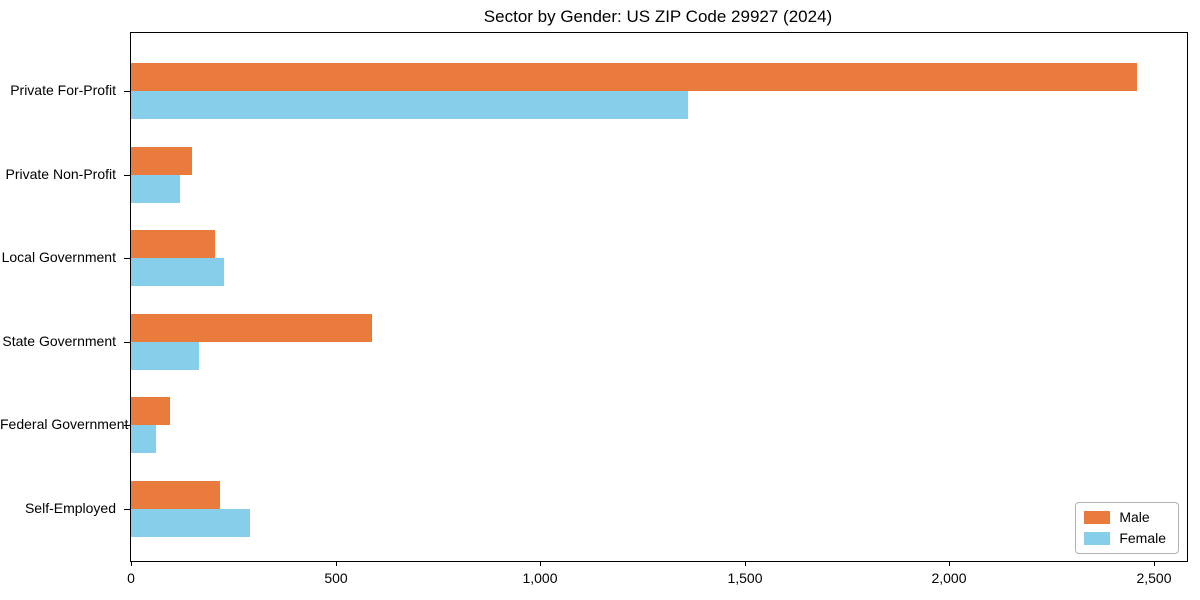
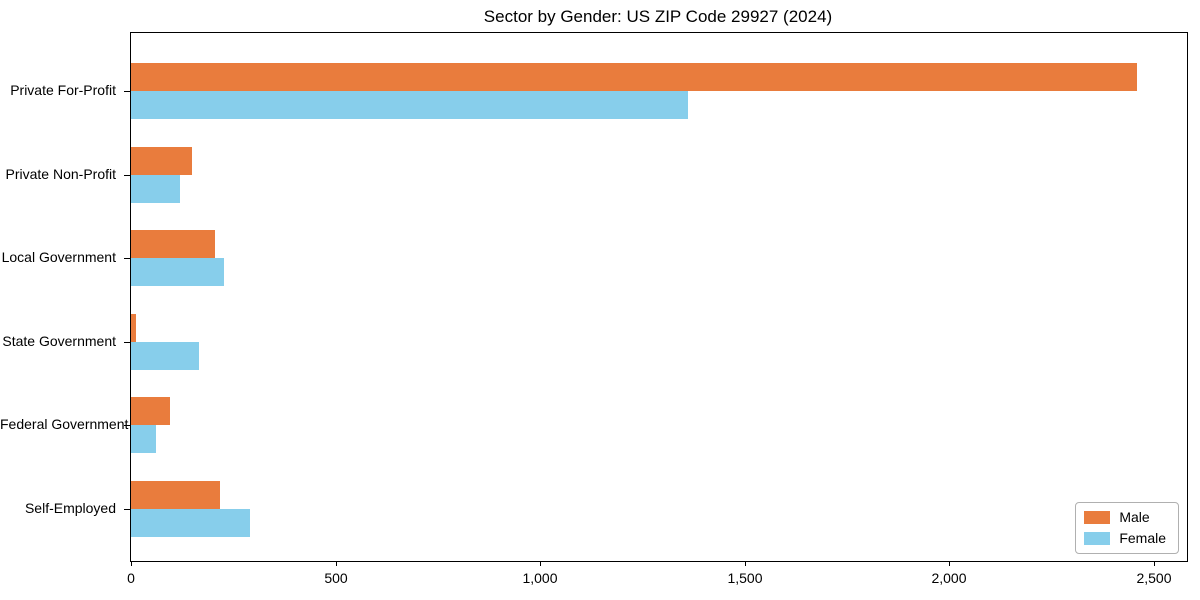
Male/State Government: 590 -> 10
